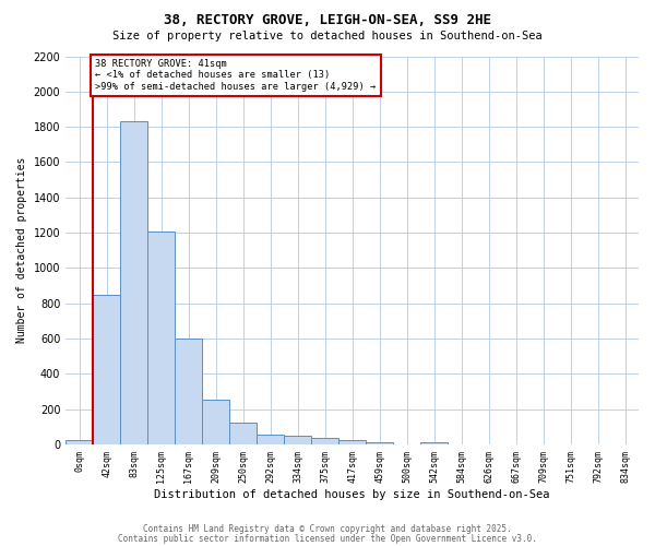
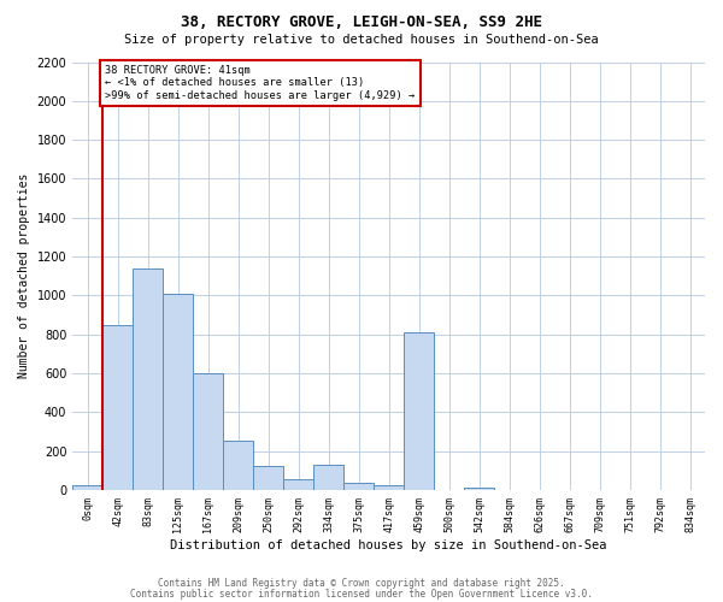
83sqm: 1830 -> 1140
125sqm: 1210 -> 1010
334sqm: 50 -> 130
459sqm: 10 -> 810
